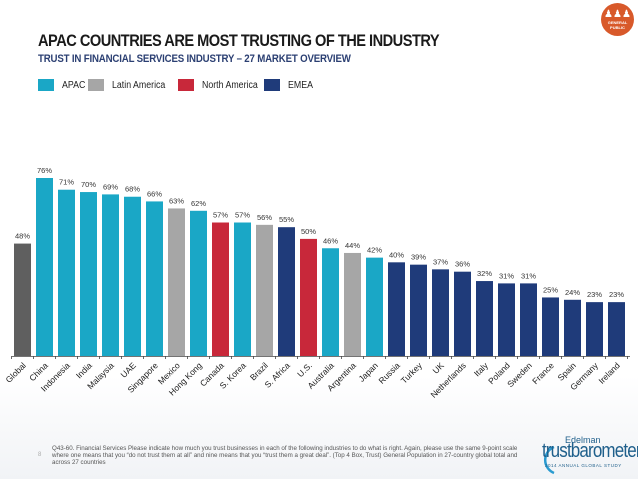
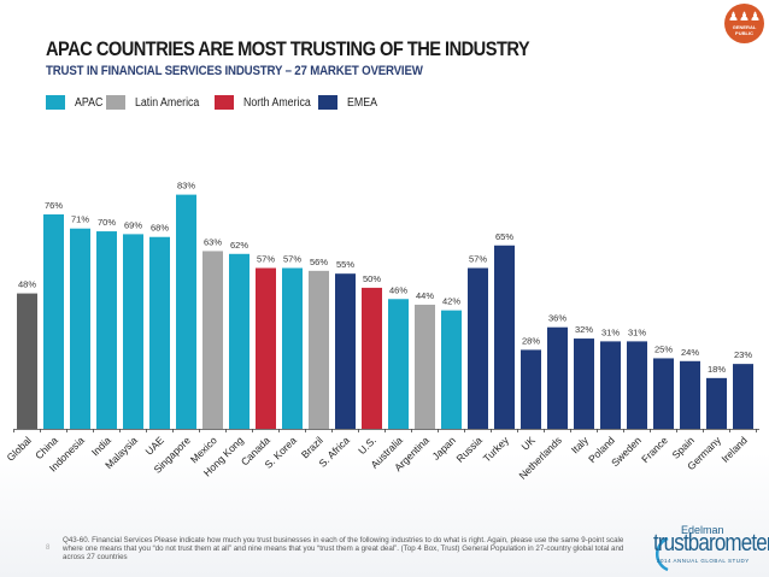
Singapore: 66% -> 83%
Russia: 40% -> 57%
Turkey: 39% -> 65%
UK: 37% -> 28%
Germany: 23% -> 18%
